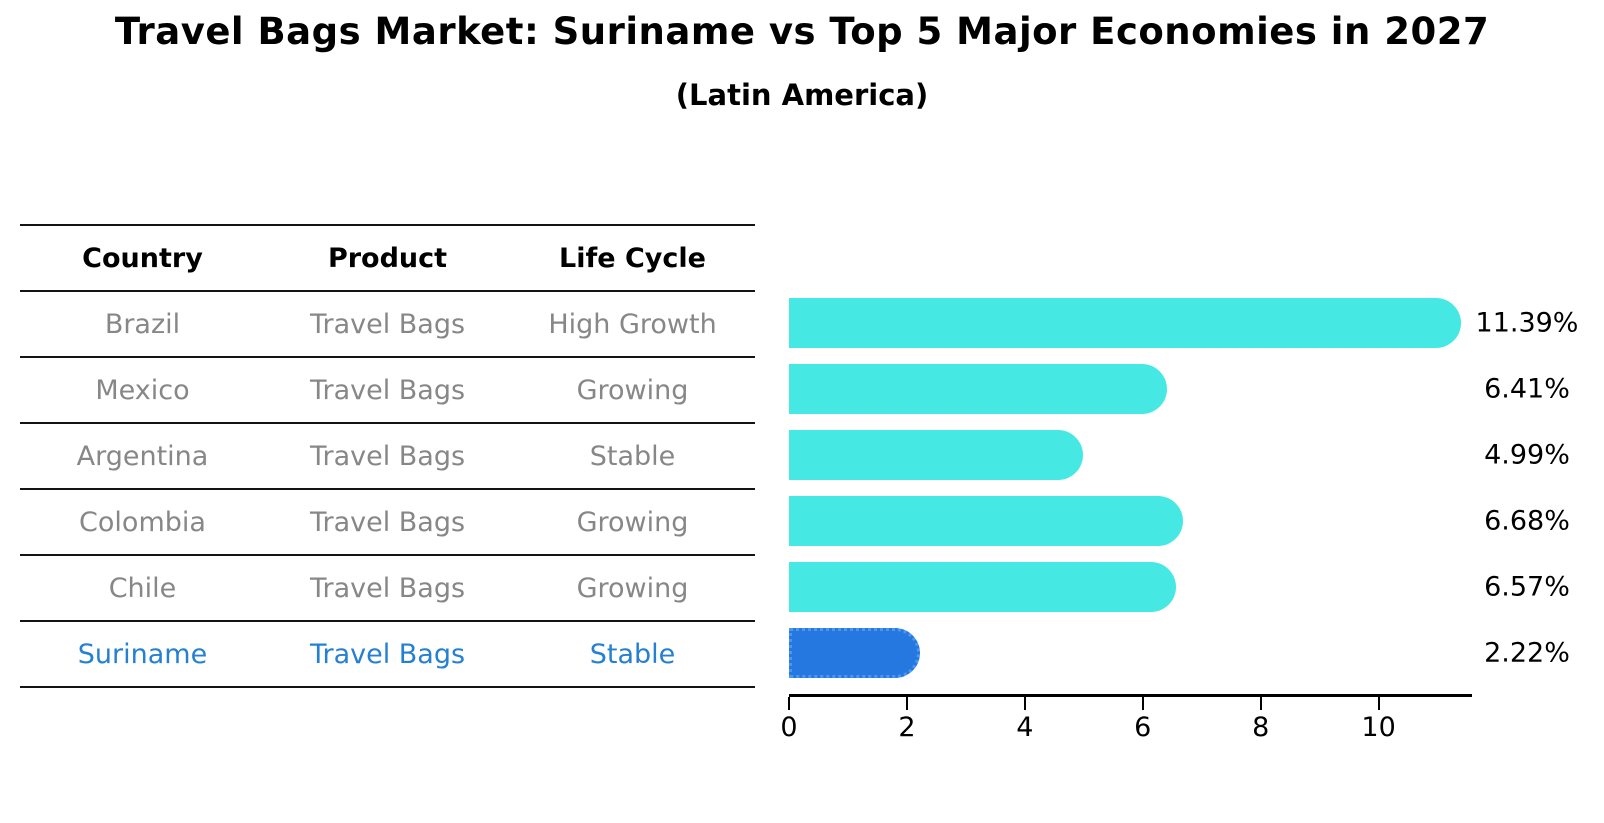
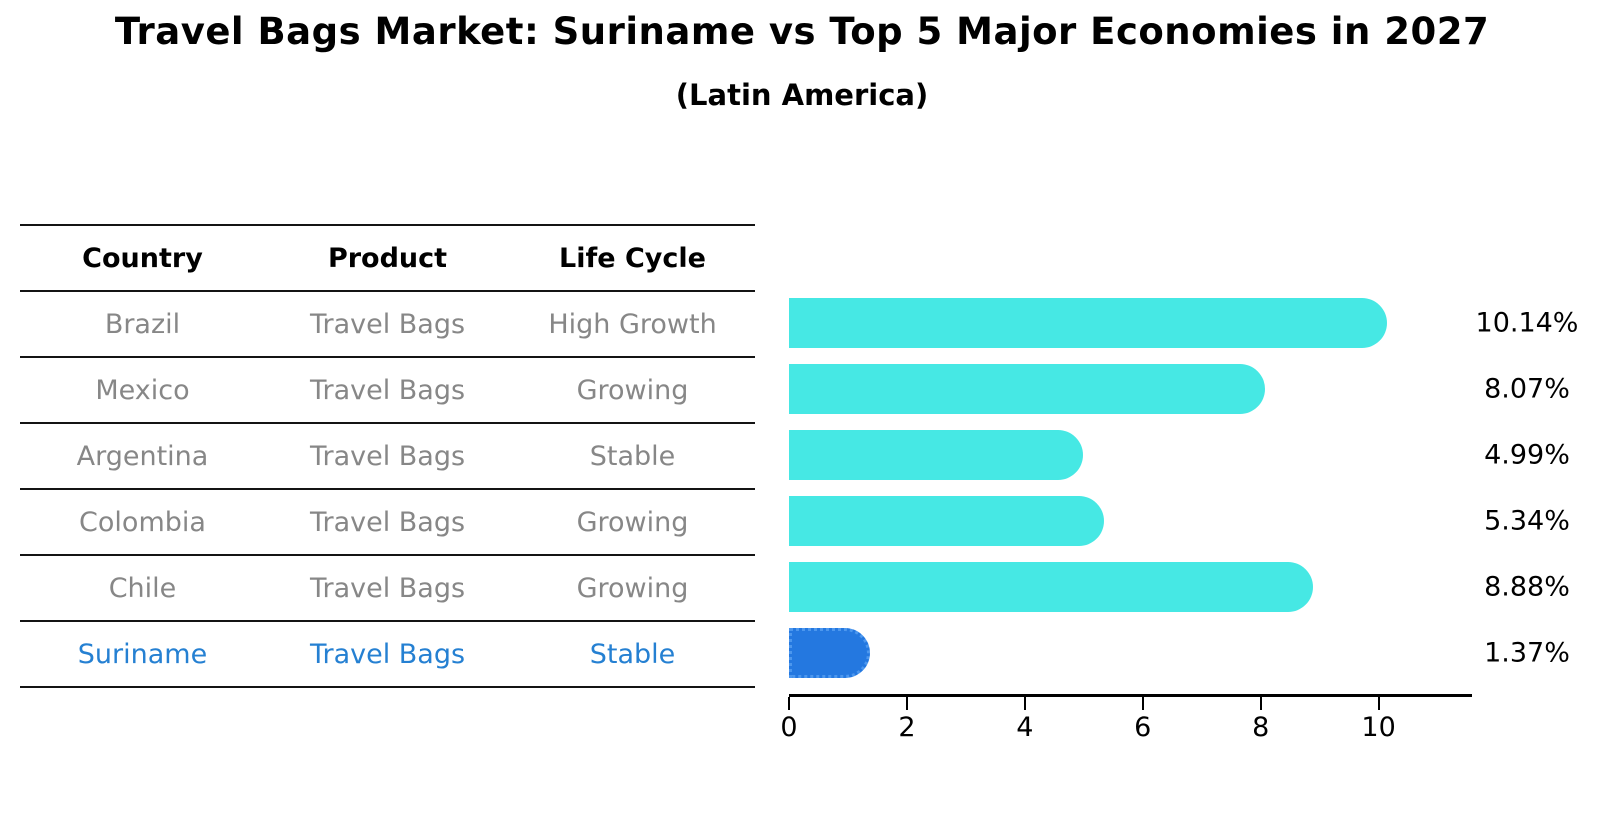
Brazil: 11.39% -> 10.14%
Mexico: 6.41% -> 8.07%
Colombia: 6.68% -> 5.34%
Chile: 6.57% -> 8.88%
Suriname: 2.22% -> 1.37%
